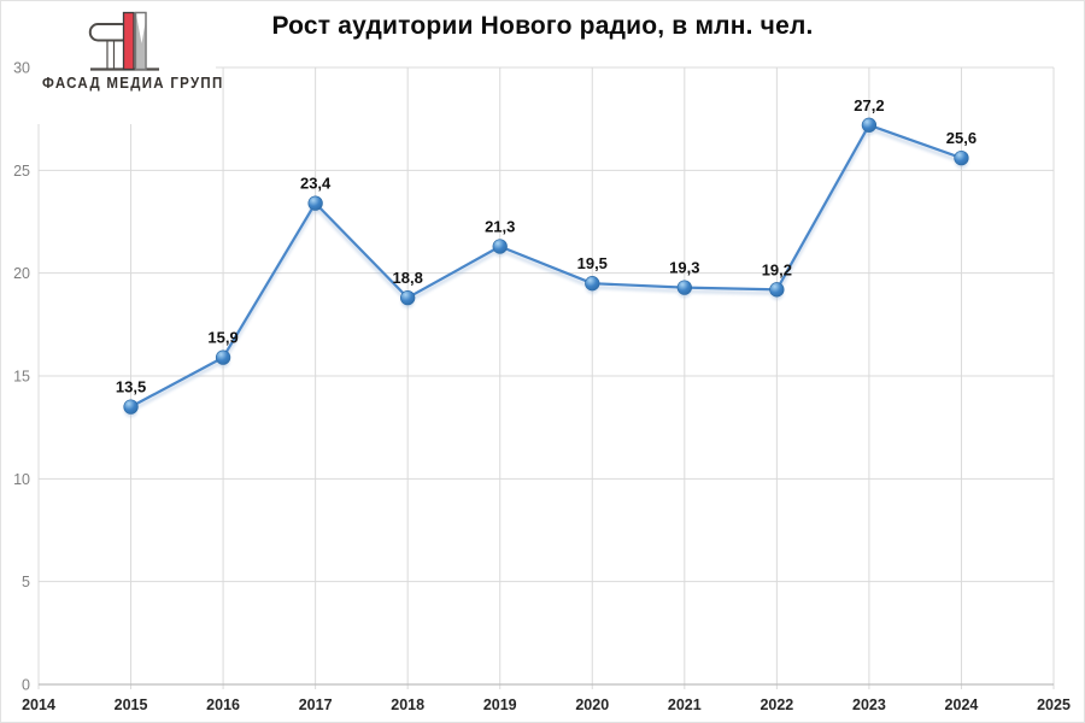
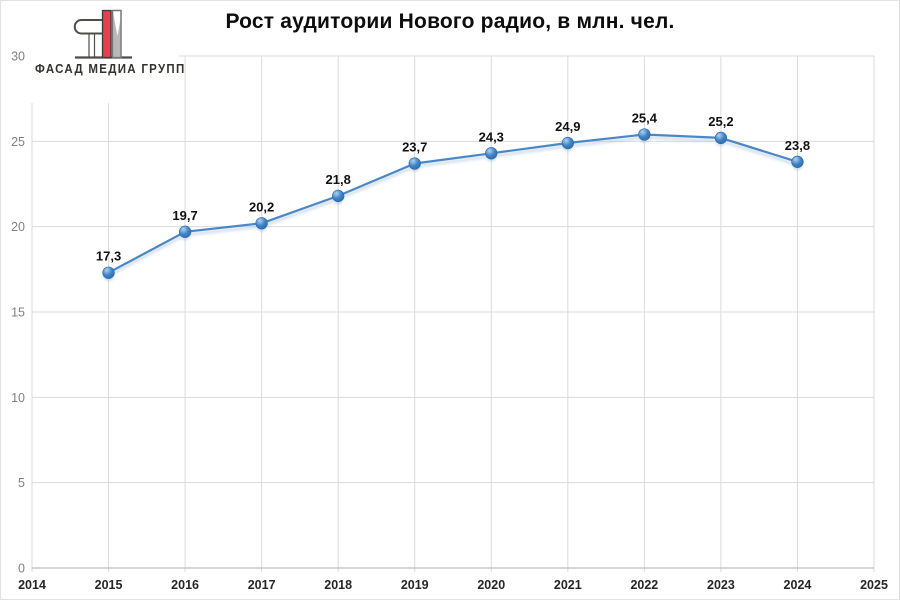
2015: 13,5 -> 17,3
2016: 15,9 -> 19,7
2017: 23,4 -> 20,2
2018: 18,8 -> 21,8
2019: 21,3 -> 23,7
2020: 19,5 -> 24,3
2021: 19,3 -> 24,9
2022: 19,2 -> 25,4
2023: 27,2 -> 25,2
2024: 25,6 -> 23,8
